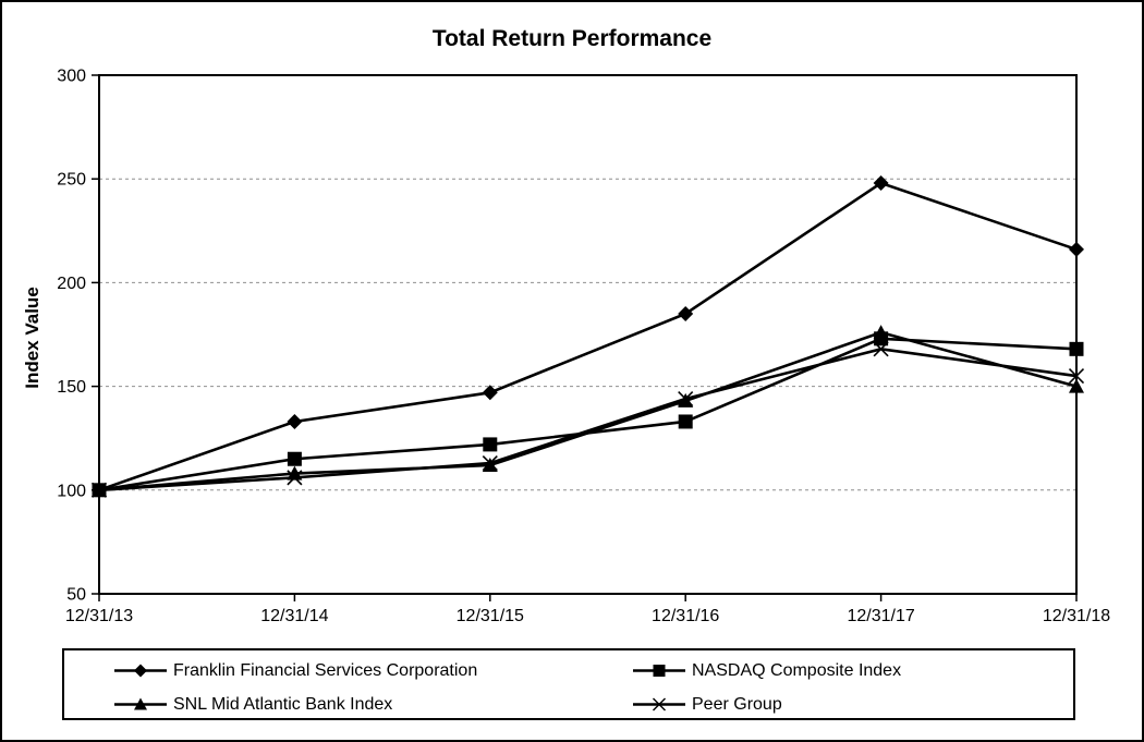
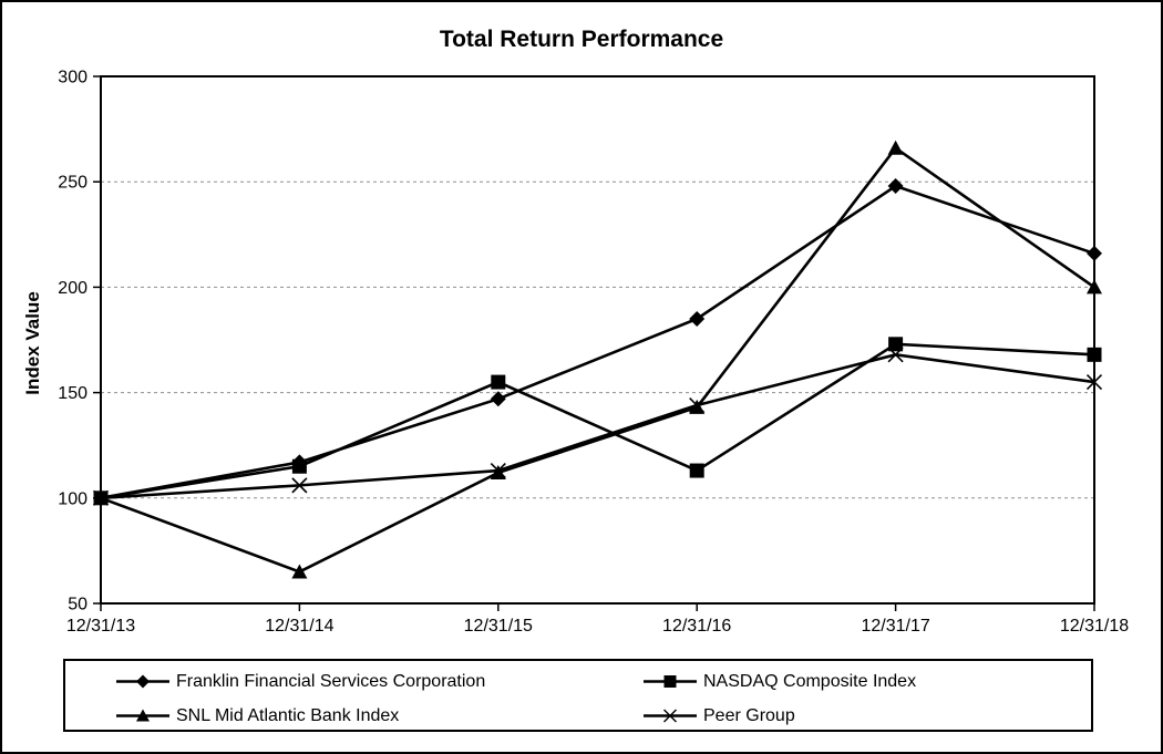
Franklin Financial Services Corporation/12/31/14: 133 -> 117
SNL Mid Atlantic Bank Index/12/31/14: 108 -> 65
NASDAQ Composite Index/12/31/15: 122 -> 155
NASDAQ Composite Index/12/31/16: 133 -> 113
SNL Mid Atlantic Bank Index/12/31/17: 176 -> 266
SNL Mid Atlantic Bank Index/12/31/18: 150 -> 200
